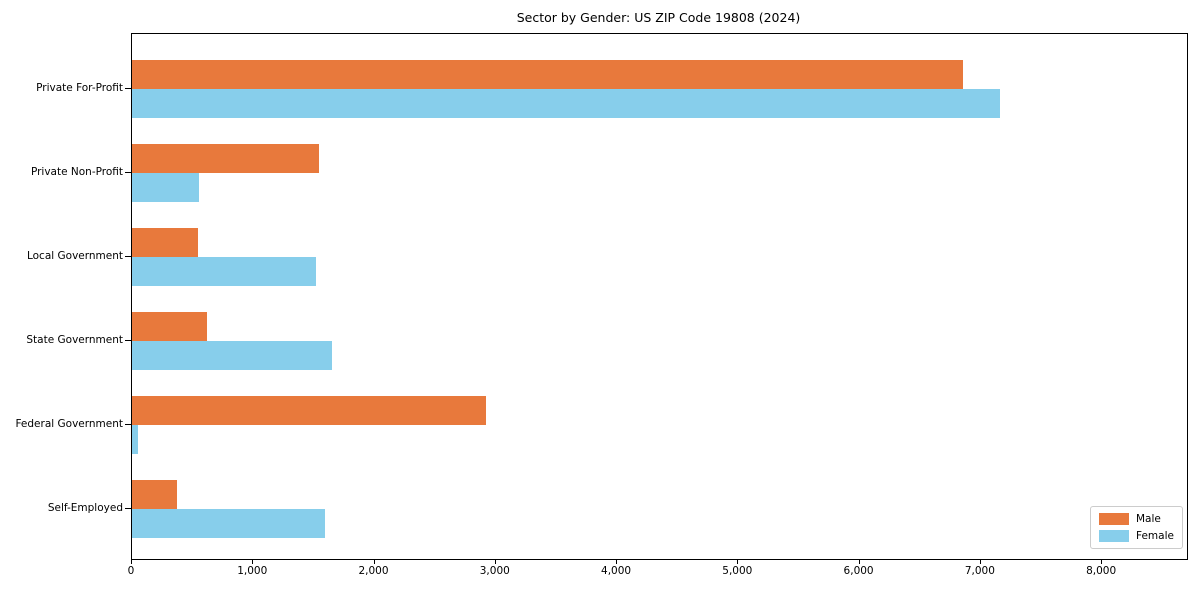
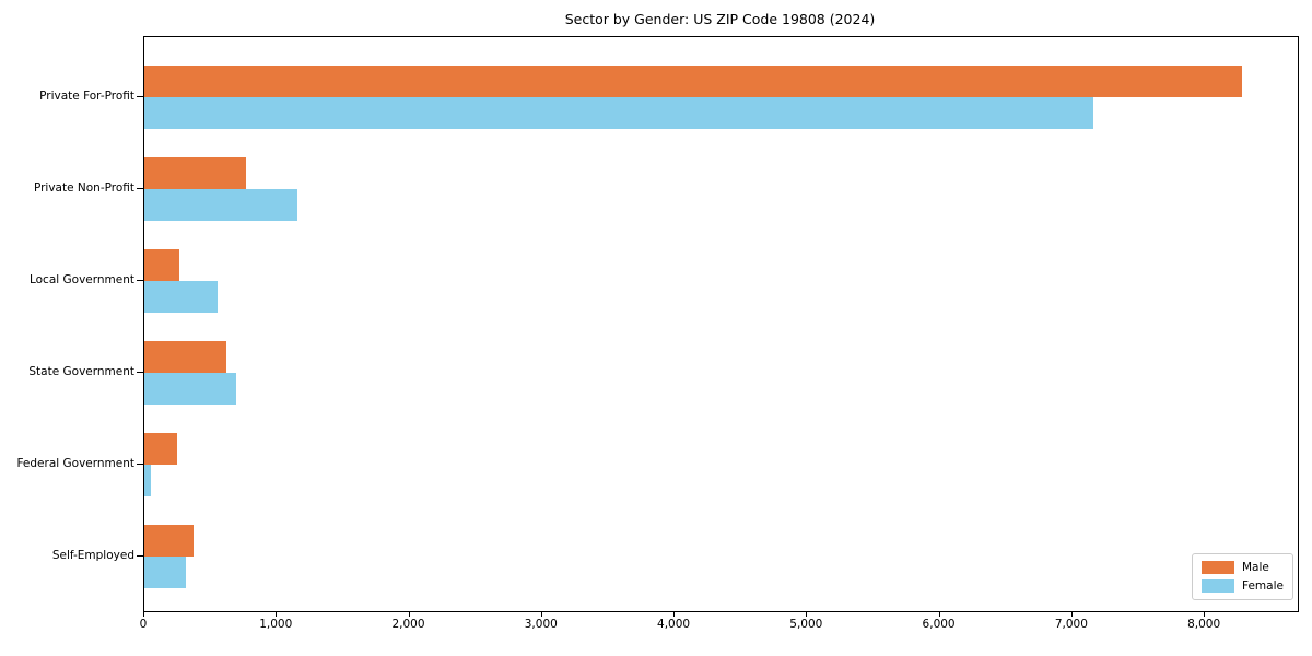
Male/Private For-Profit: 6850 -> 8280
Male/Private Non-Profit: 1540 -> 770
Female/Private Non-Profit: 550 -> 1150
Male/Local Government: 540 -> 260
Female/Local Government: 1520 -> 560
Female/State Government: 1650 -> 700
Male/Federal Government: 2920 -> 240
Female/Self-Employed: 1590 -> 310
